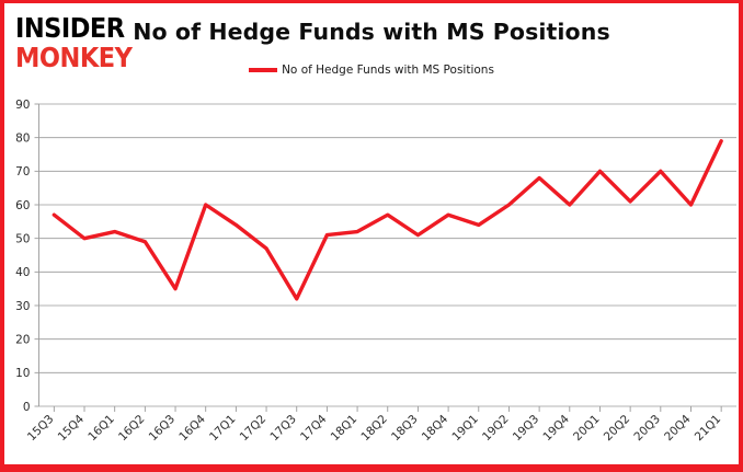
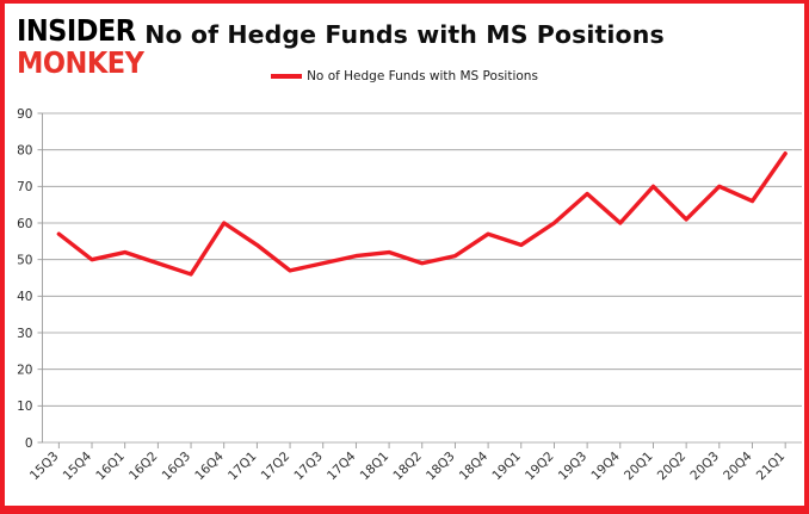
16Q3: 35 -> 46
17Q3: 32 -> 49
18Q2: 57 -> 49
20Q4: 60 -> 66
